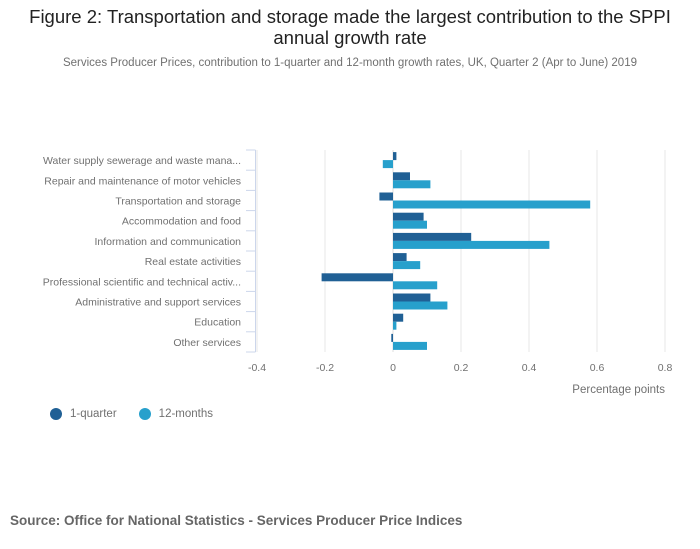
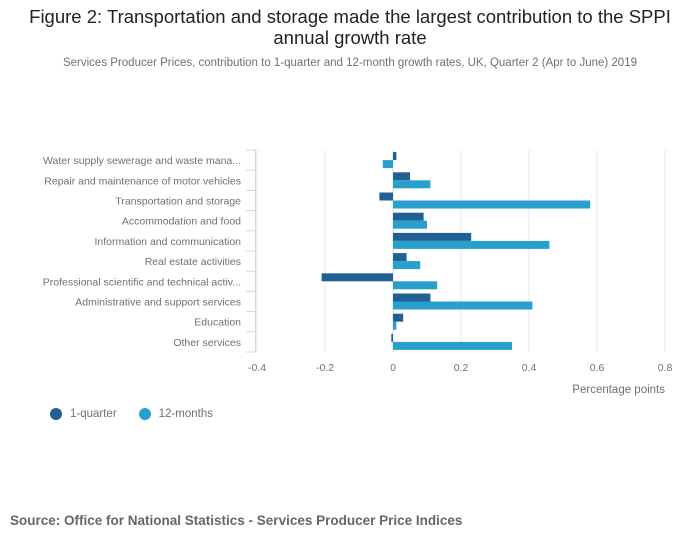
12-months/Administrative and support services: 0.16 -> 0.41
12-months/Other services: 0.10 -> 0.35
